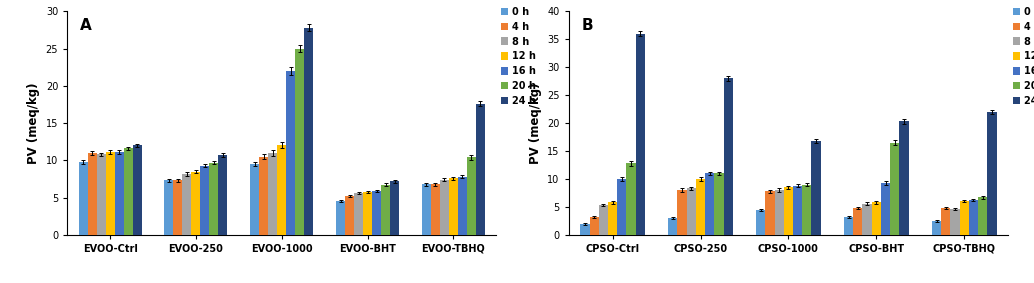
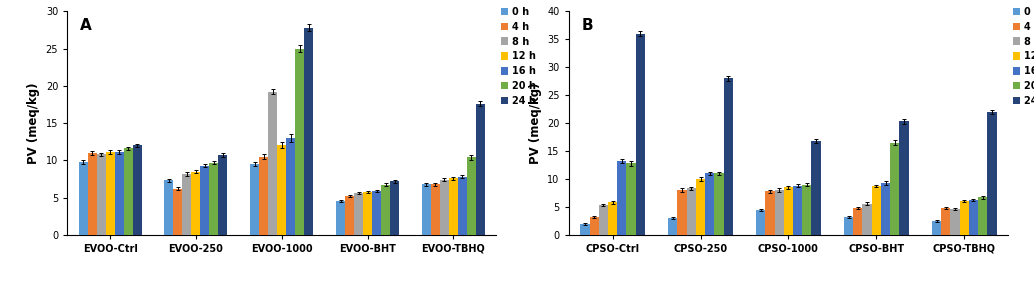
4 h/EVOO-250: 7.3 -> 6.2
8 h/EVOO-1000: 11.0 -> 19.2
16 h/EVOO-1000: 22.0 -> 13.0
16 h/CPSO-Ctrl: 10.0 -> 13.2
12 h/CPSO-BHT: 5.8 -> 8.8
